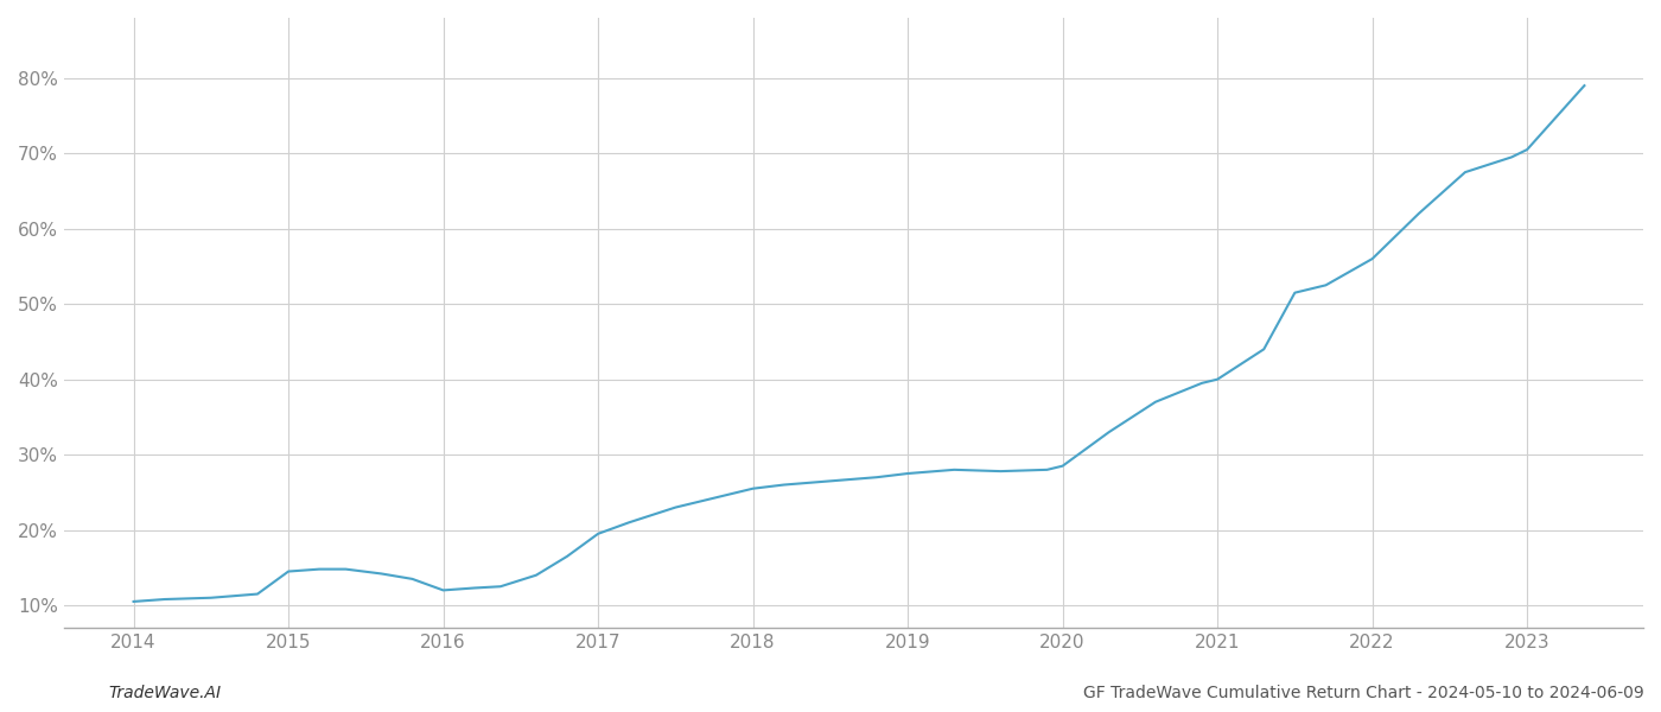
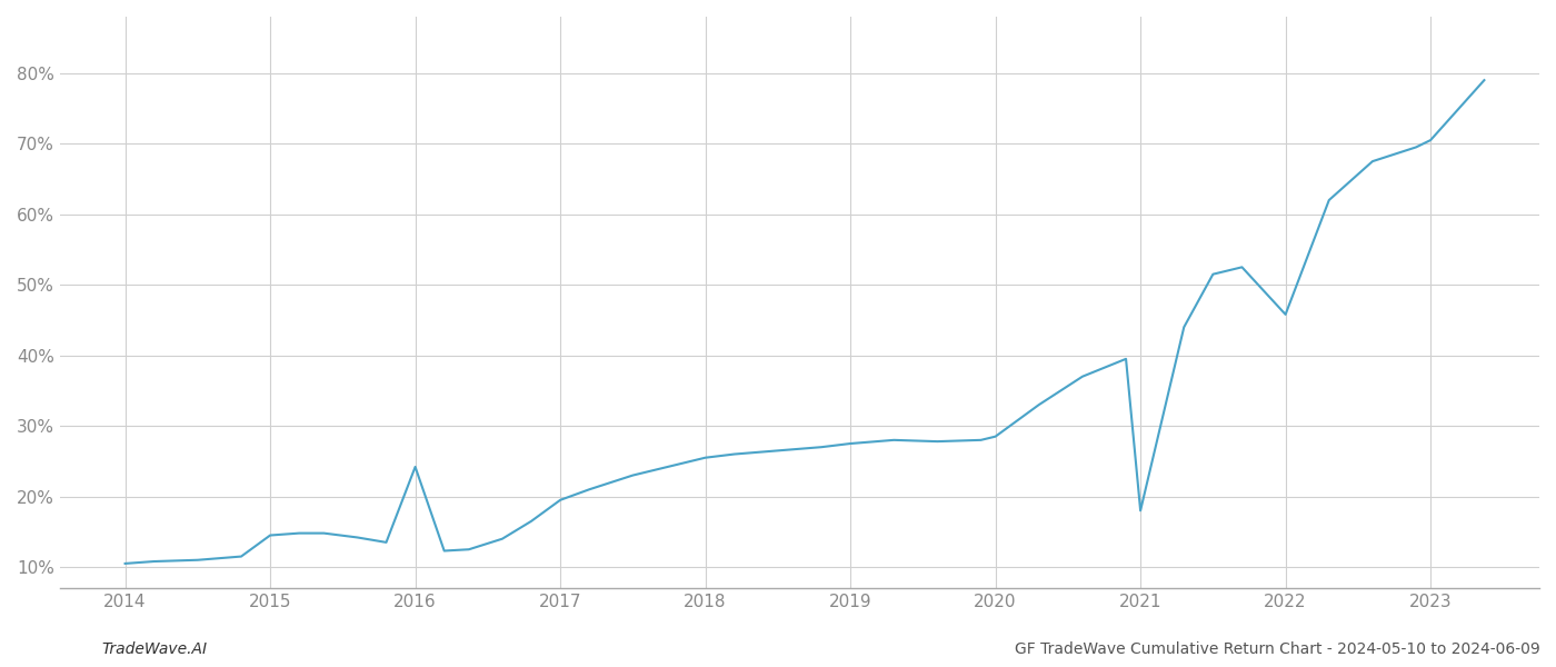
2016: 12.0% -> 24.2%
2021: 40.0% -> 18.0%
2022: 56.0% -> 45.8%
